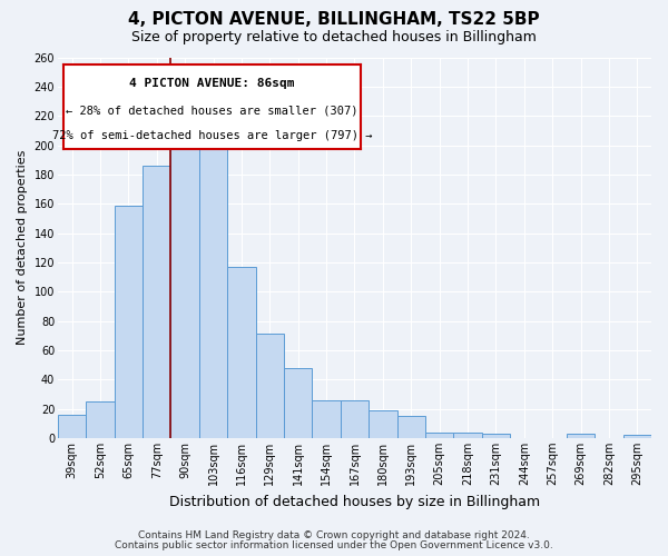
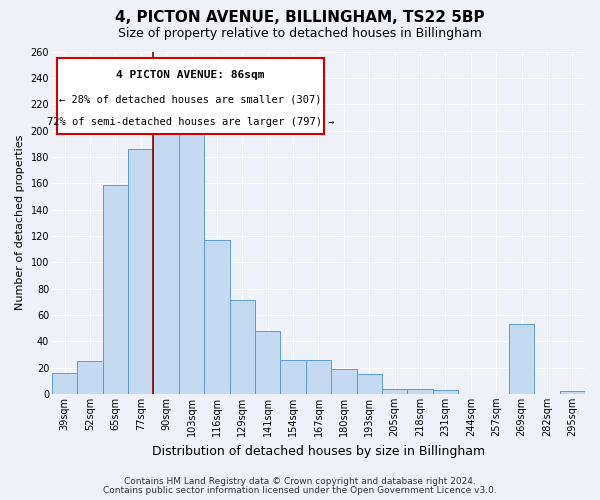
269sqm: 3 -> 53
